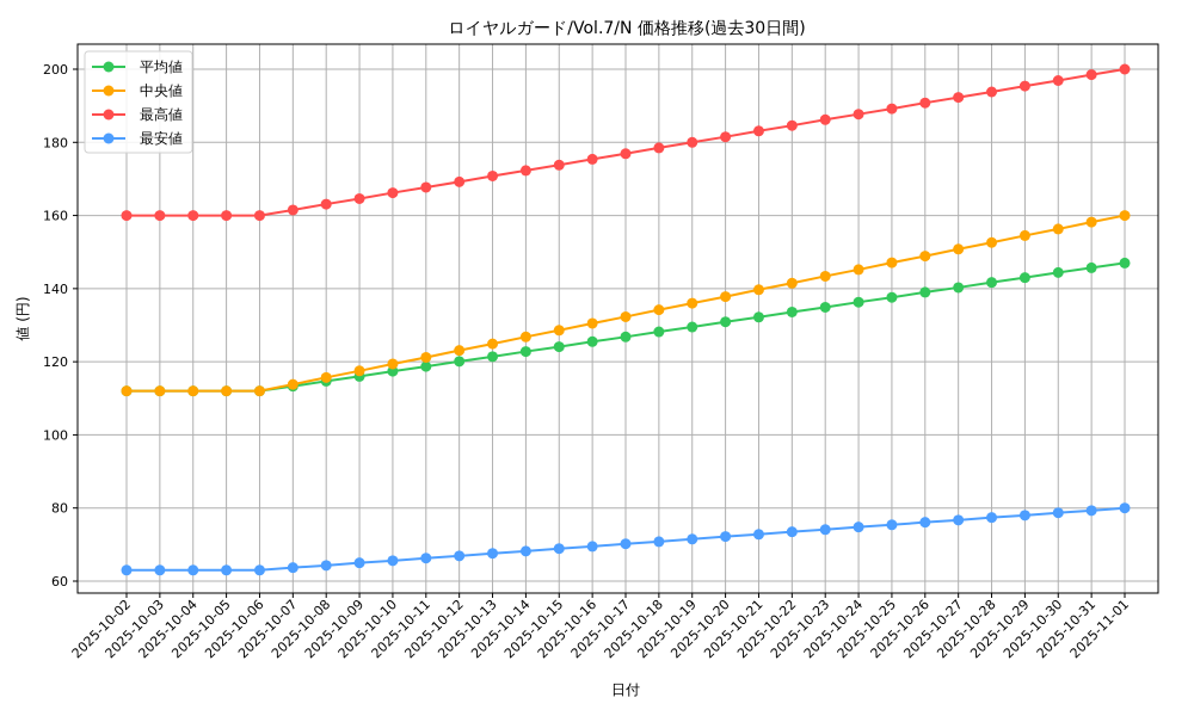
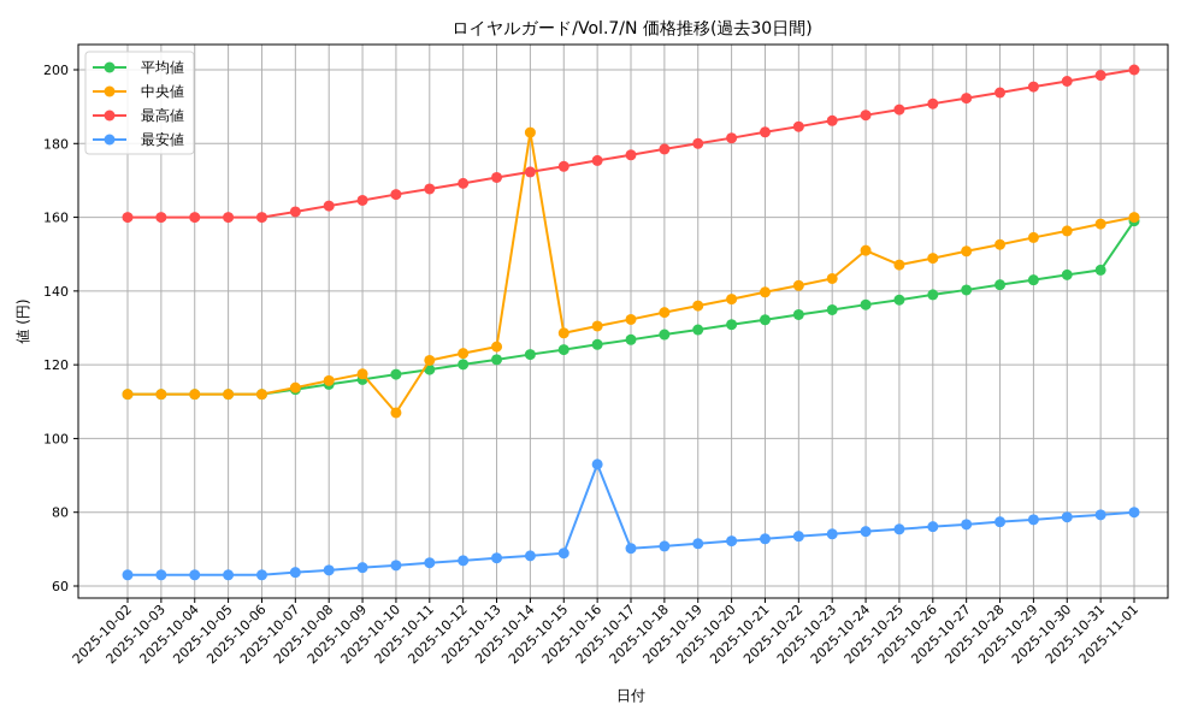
中央値/2025-10-10: 119 -> 107
中央値/2025-10-14: 127 -> 183
最安値/2025-10-16: 70 -> 93
中央値/2025-10-24: 145 -> 151
平均値/2025-11-01: 147 -> 159
